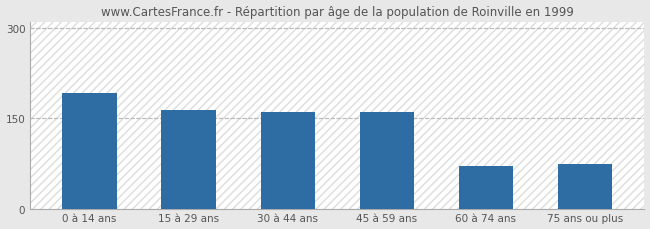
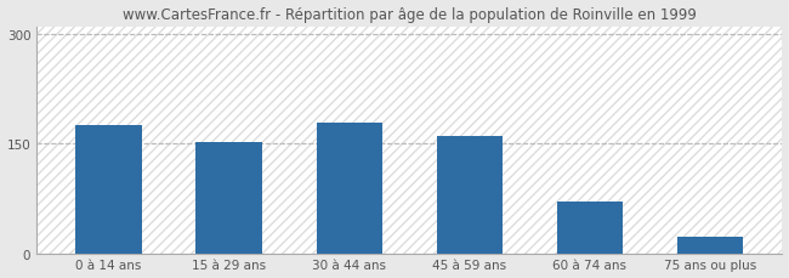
0 à 14 ans: 192 -> 175
15 à 29 ans: 164 -> 152
30 à 44 ans: 160 -> 179
75 ans ou plus: 74 -> 22
